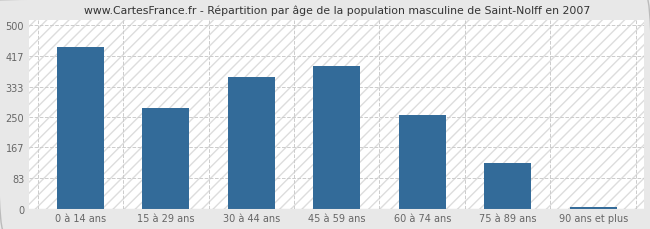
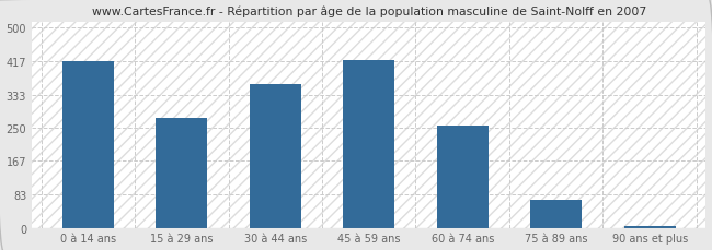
0 à 14 ans: 440 -> 417
45 à 59 ans: 390 -> 420
75 à 89 ans: 125 -> 70
